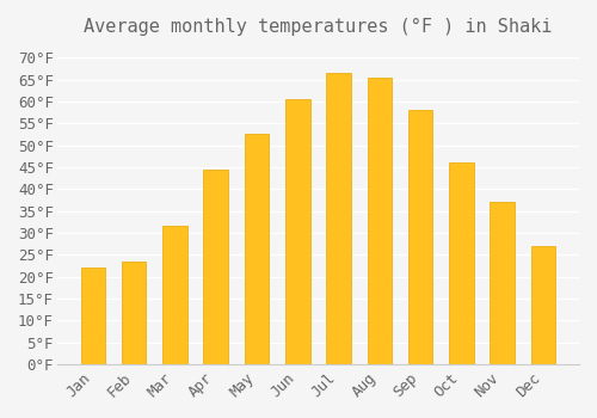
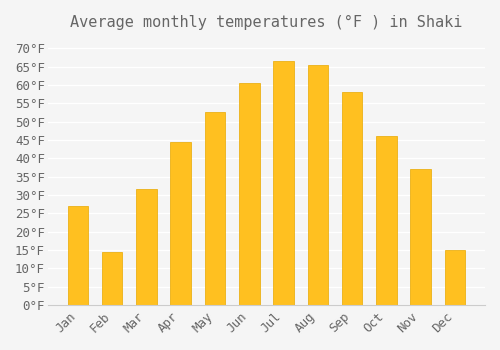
Jan: 22.0°F -> 27.0°F
Feb: 23.5°F -> 14.5°F
Dec: 27.0°F -> 15.0°F
